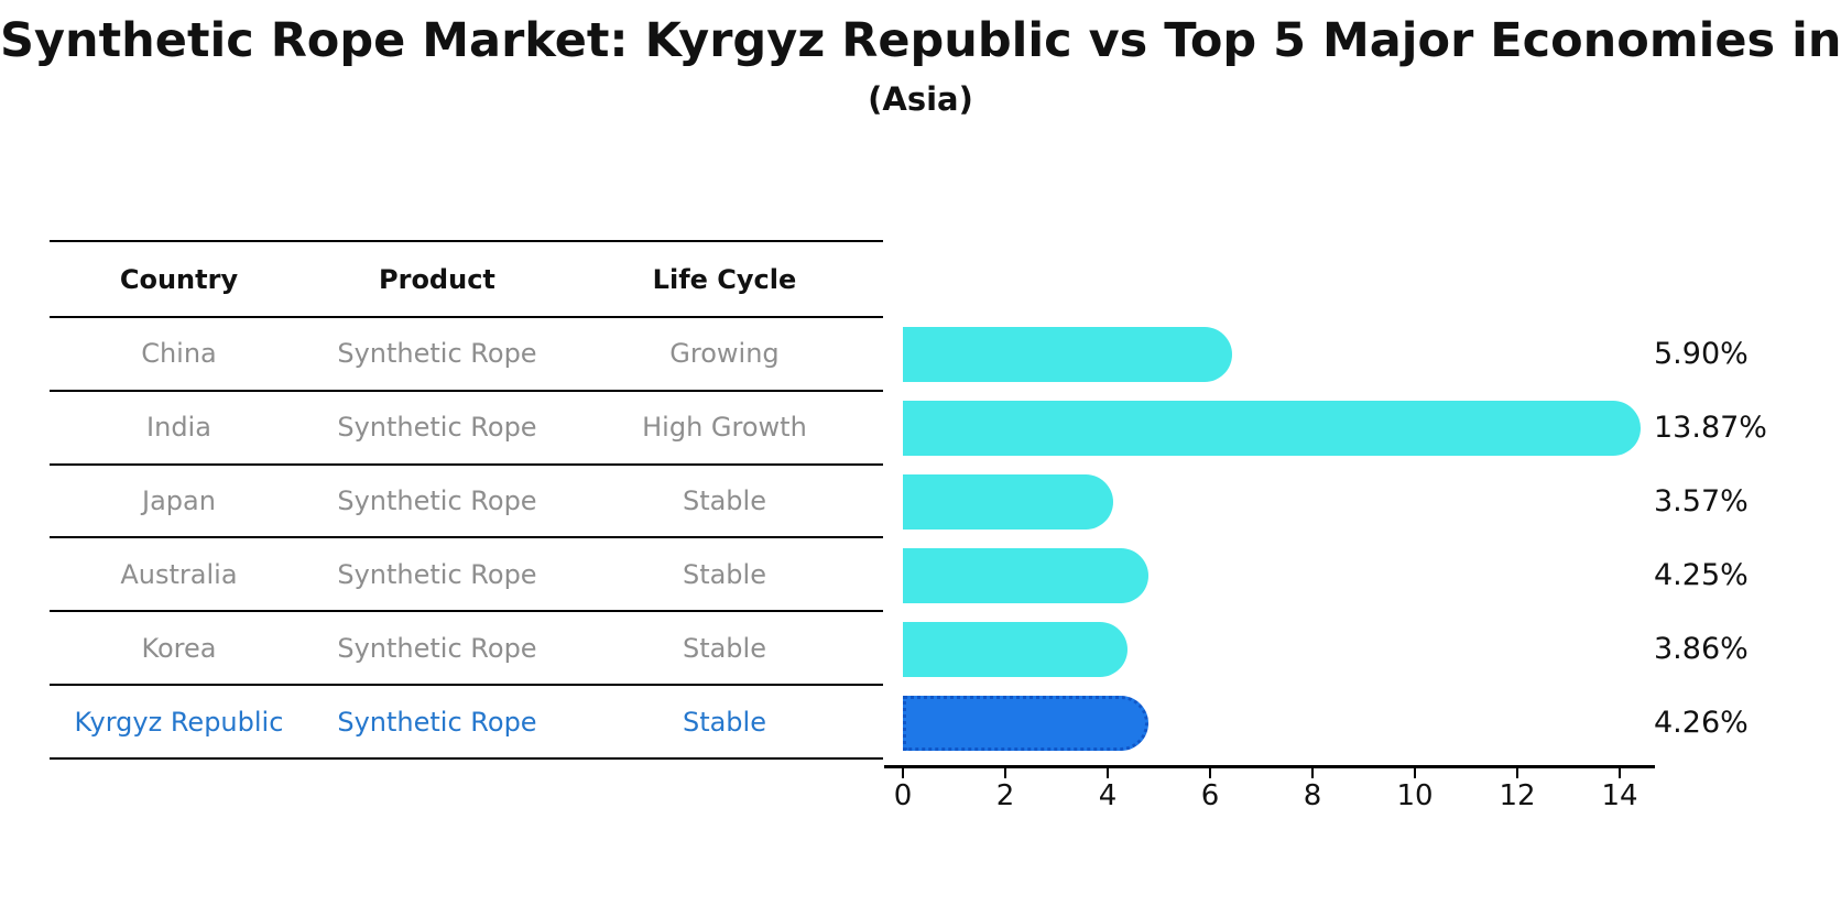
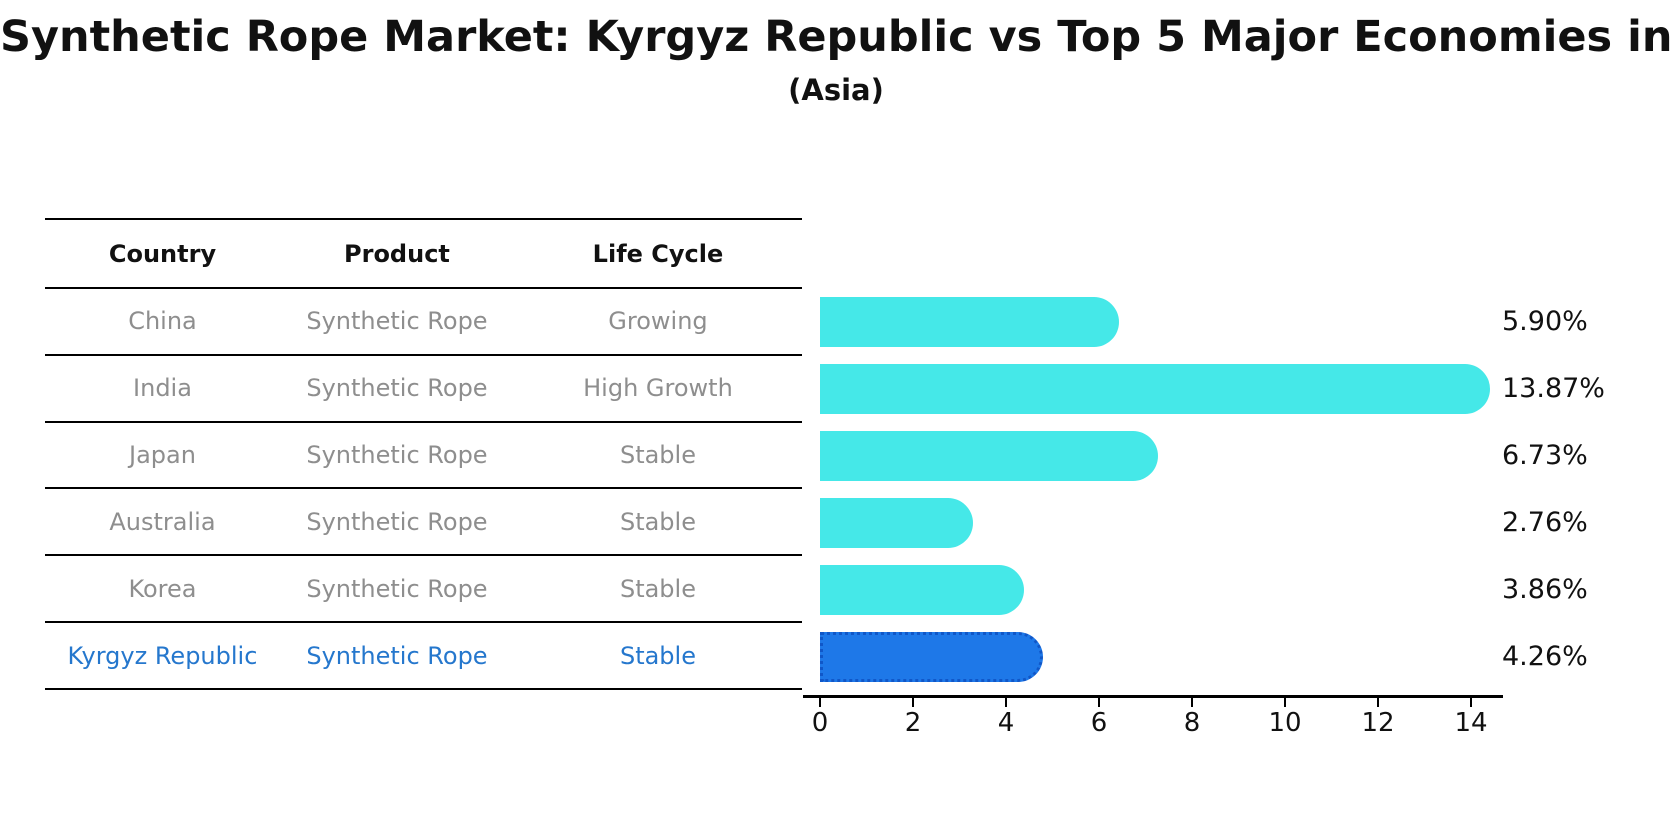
Japan: 3.57% -> 6.73%
Australia: 4.25% -> 2.76%
